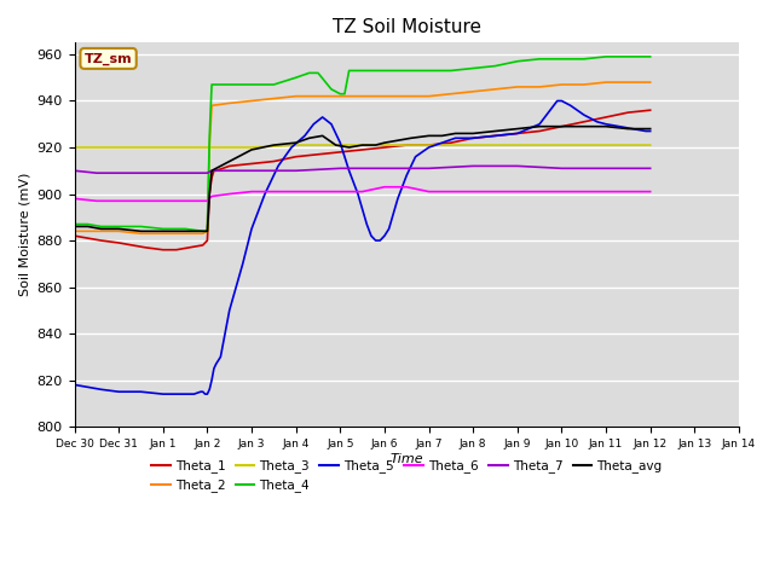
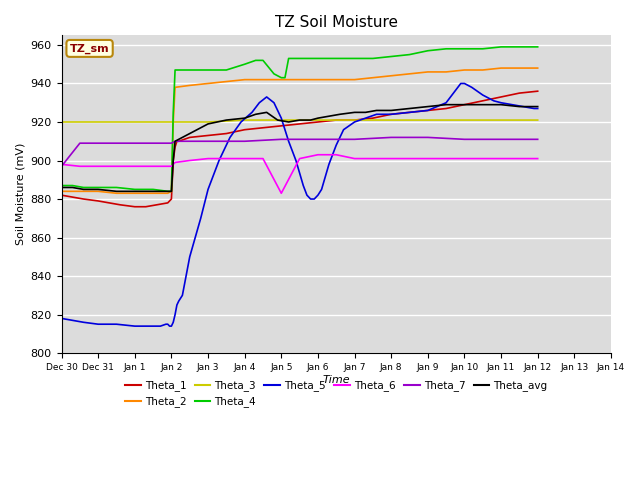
Theta_7/Dec 30: 910 -> 897
Theta_6/Jan 5: 901 -> 883
